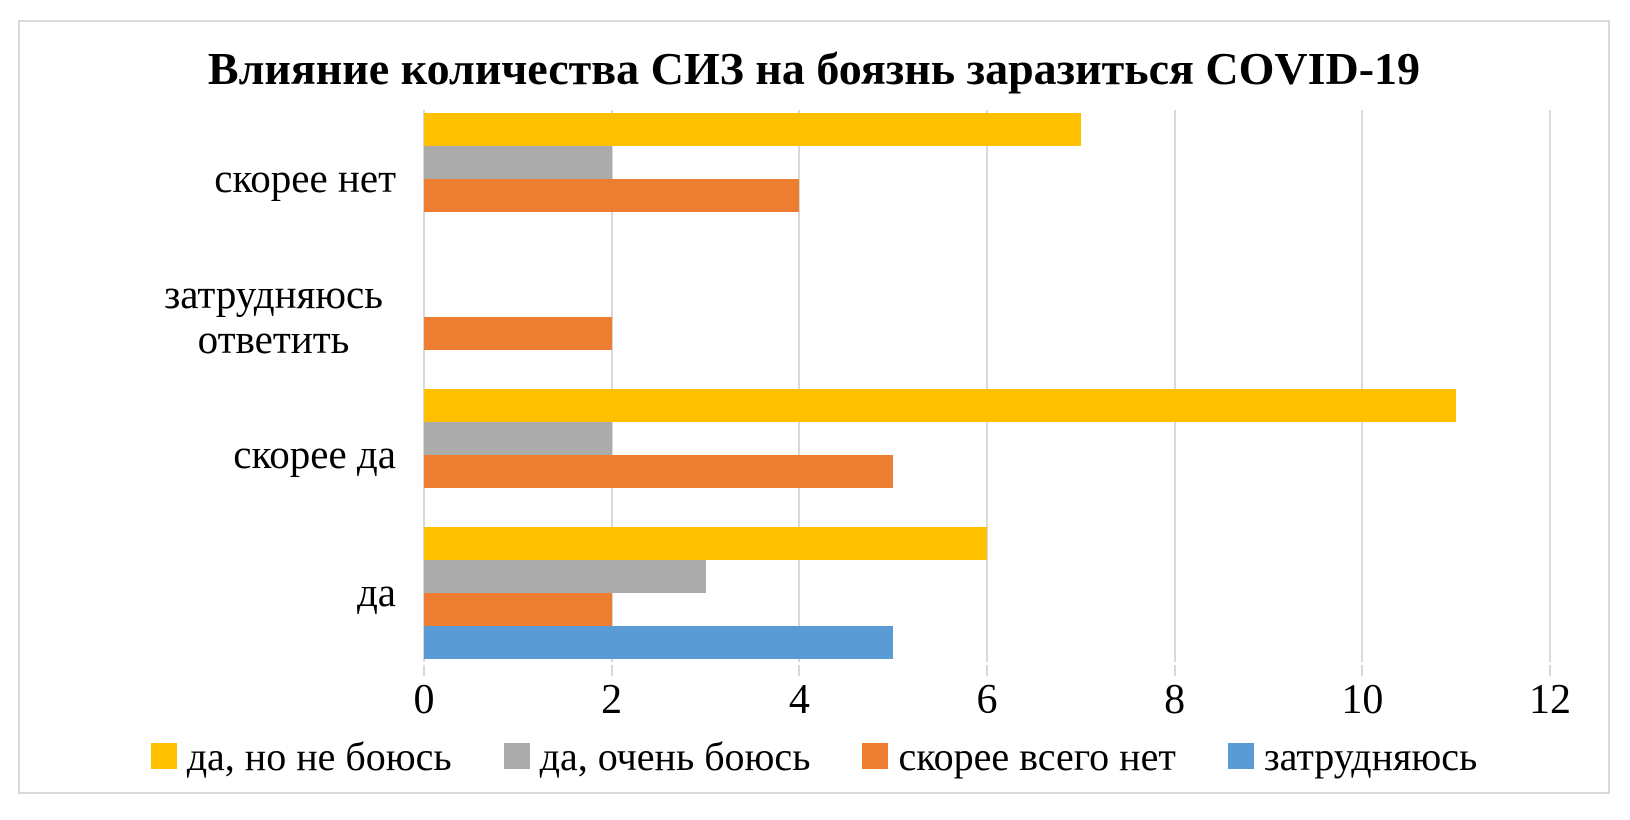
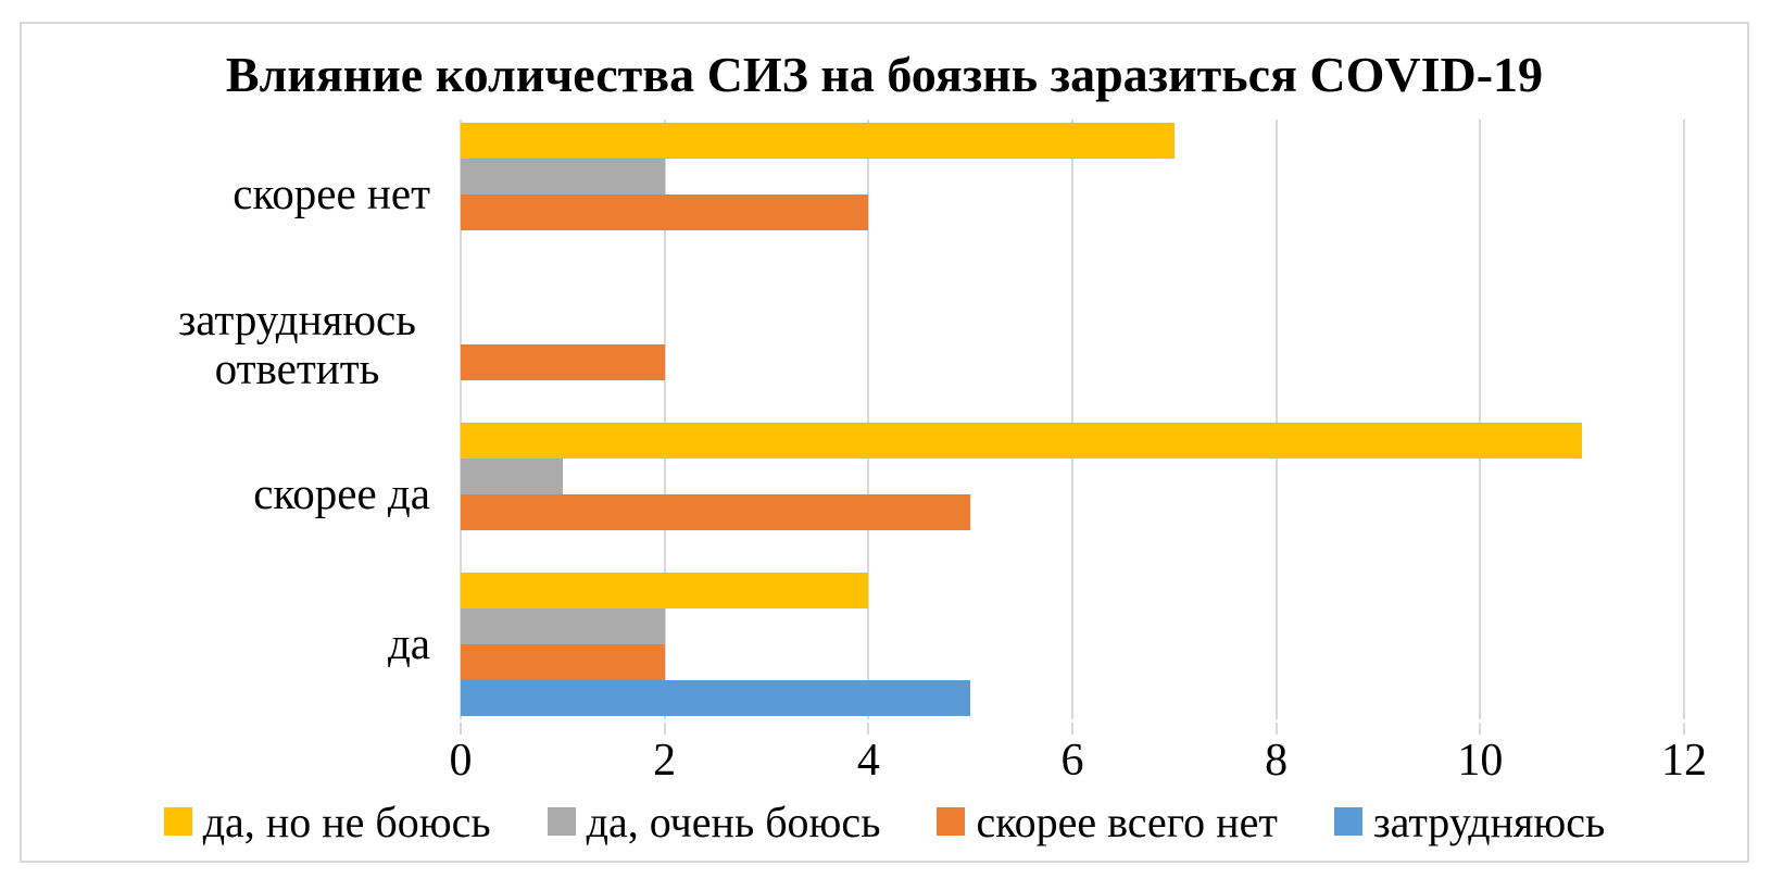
да, очень боюсь/скорее да: 2 -> 1
да, но не боюсь/да: 6 -> 4
да, очень боюсь/да: 3 -> 2
